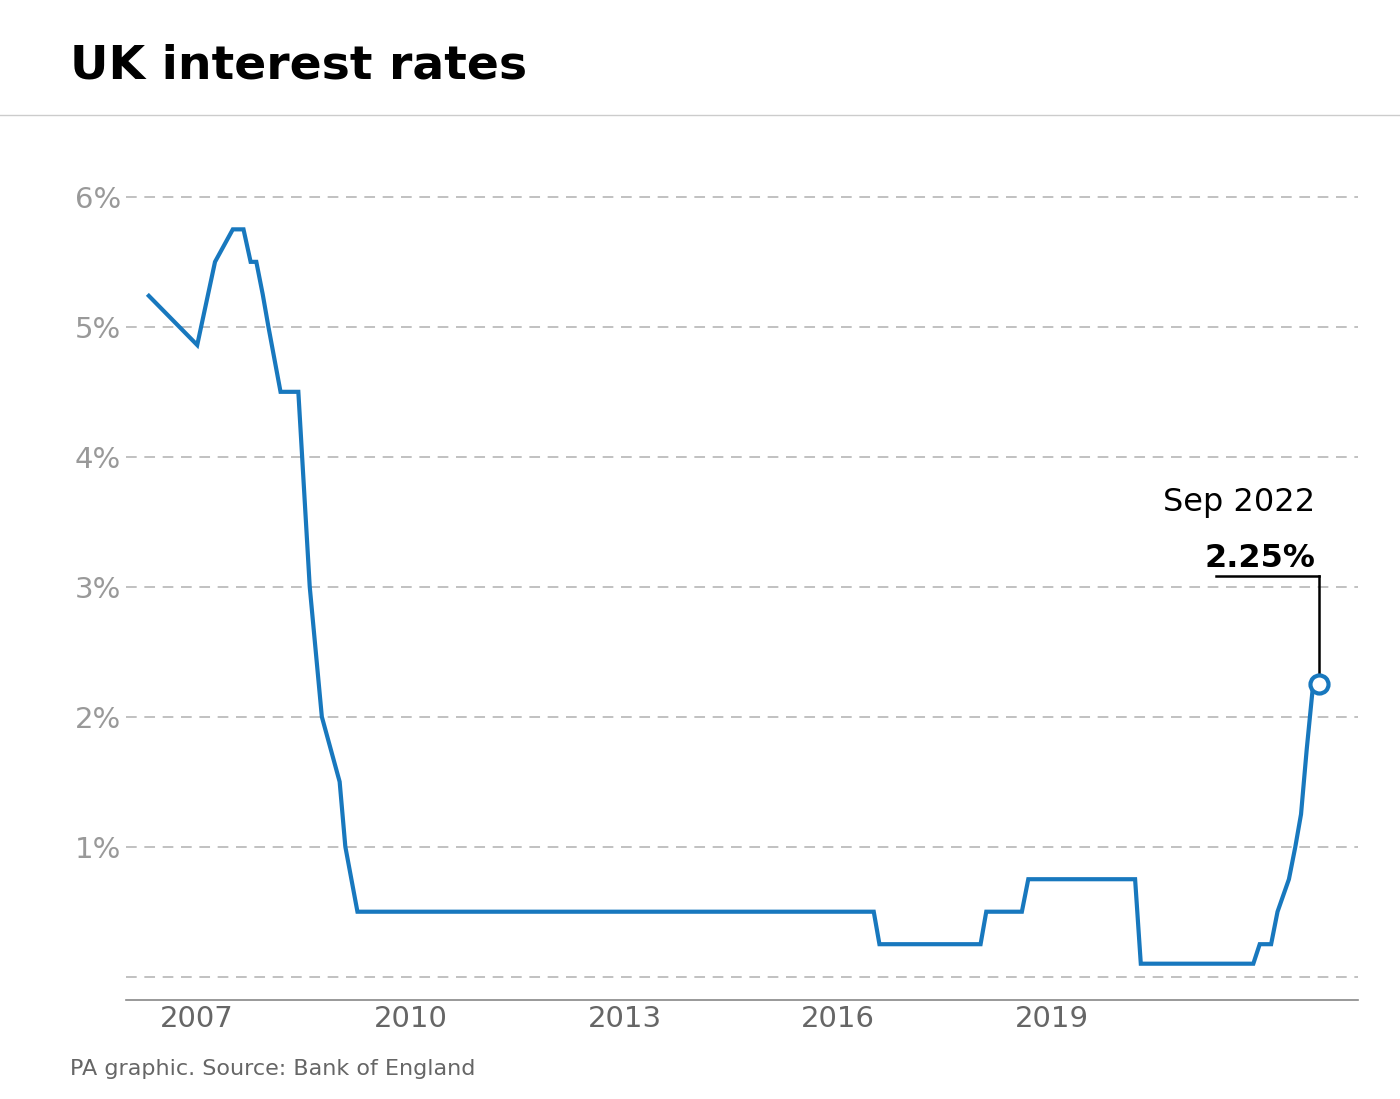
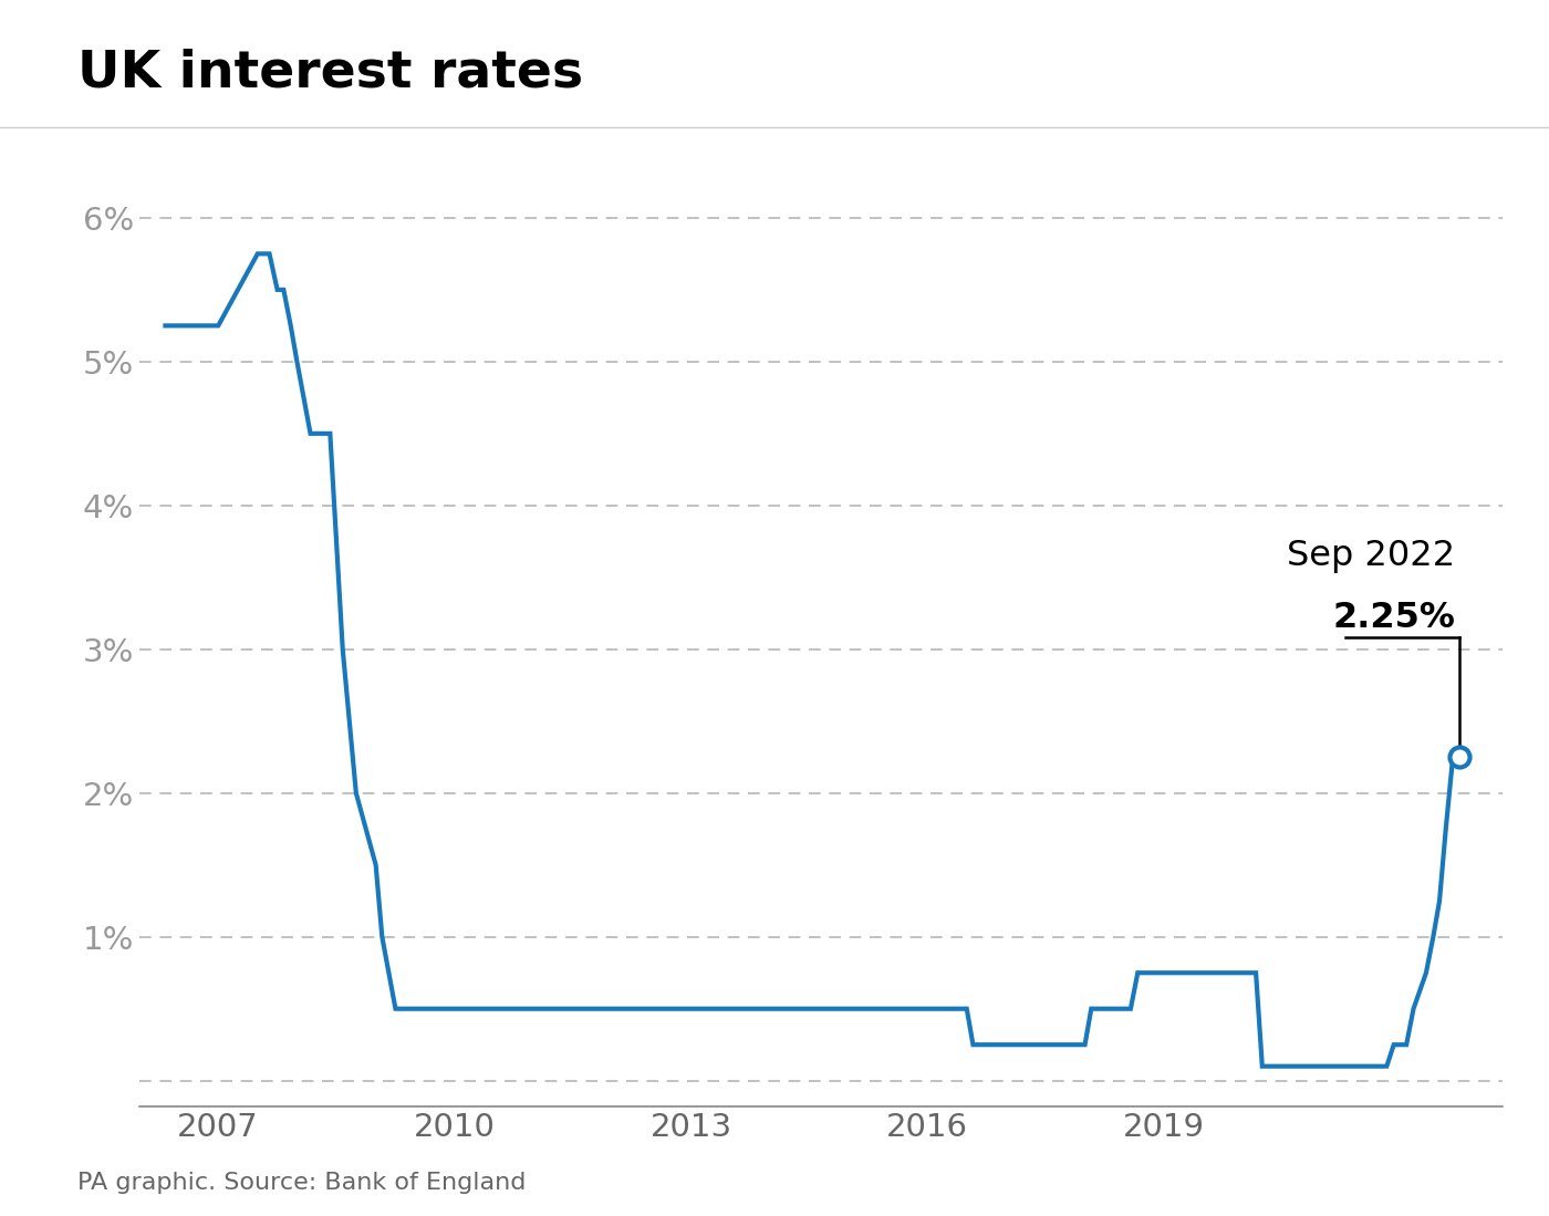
2007: 4.86% -> 5.25%
